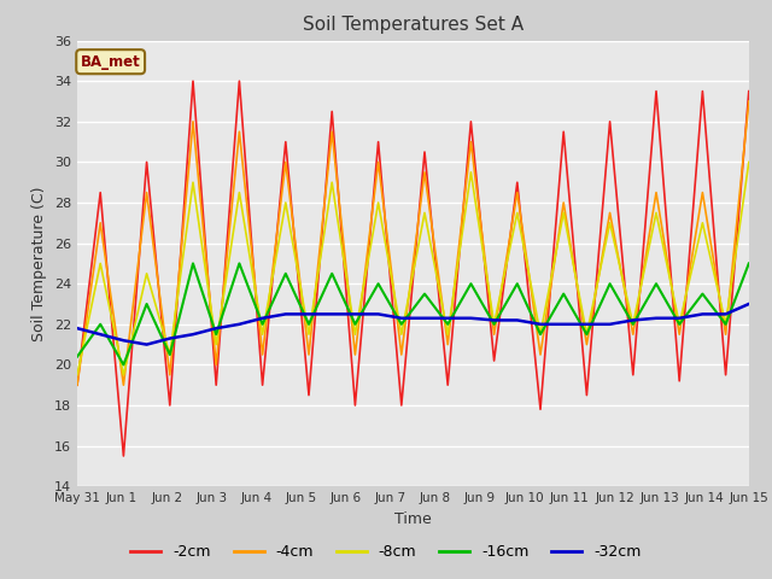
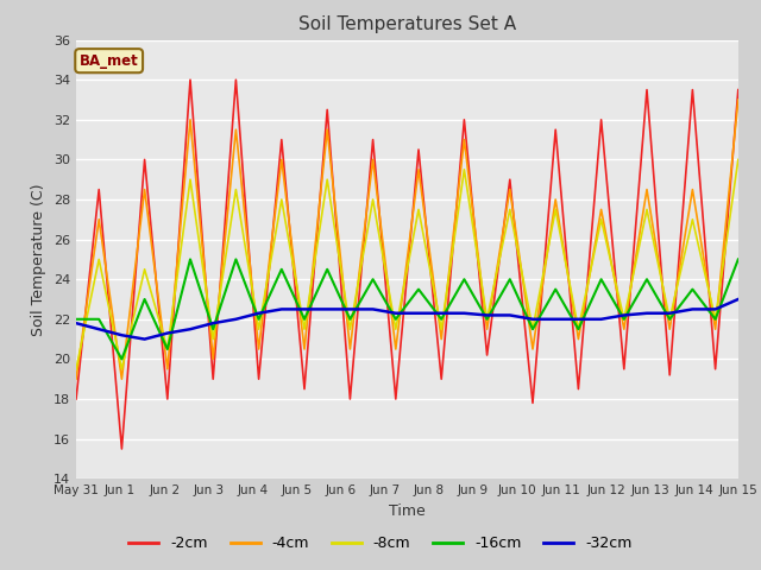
-2cm/May 31: 19.0 -> 18.0
-16cm/May 31: 20.4 -> 22.0
